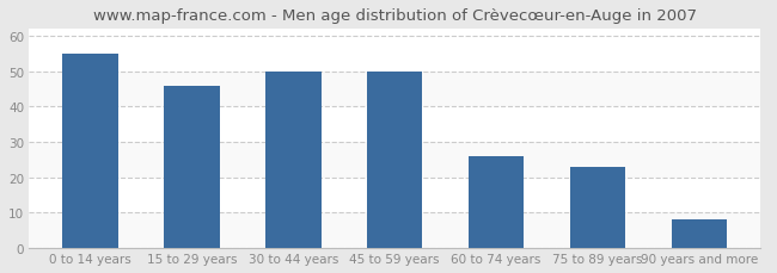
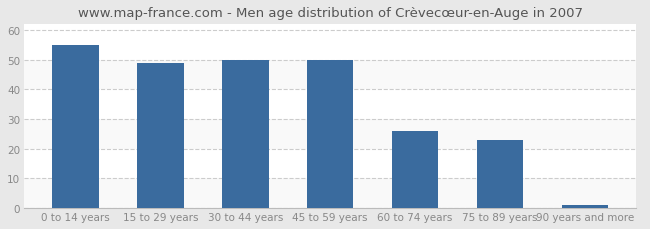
15 to 29 years: 46 -> 49
90 years and more: 8 -> 1
